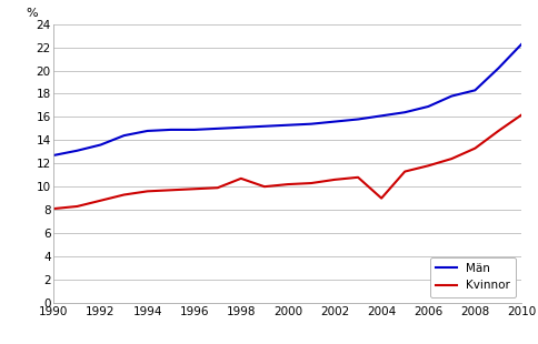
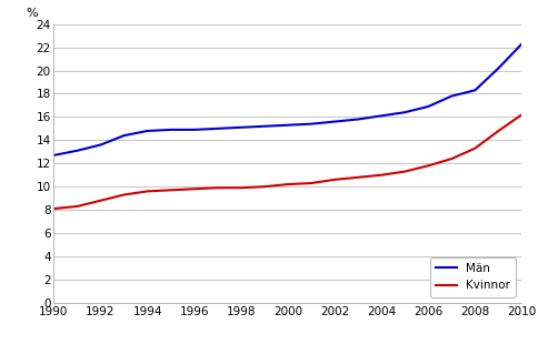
Kvinnor/1998: 10.7 -> 9.9
Kvinnor/2004: 9.0 -> 11.0
